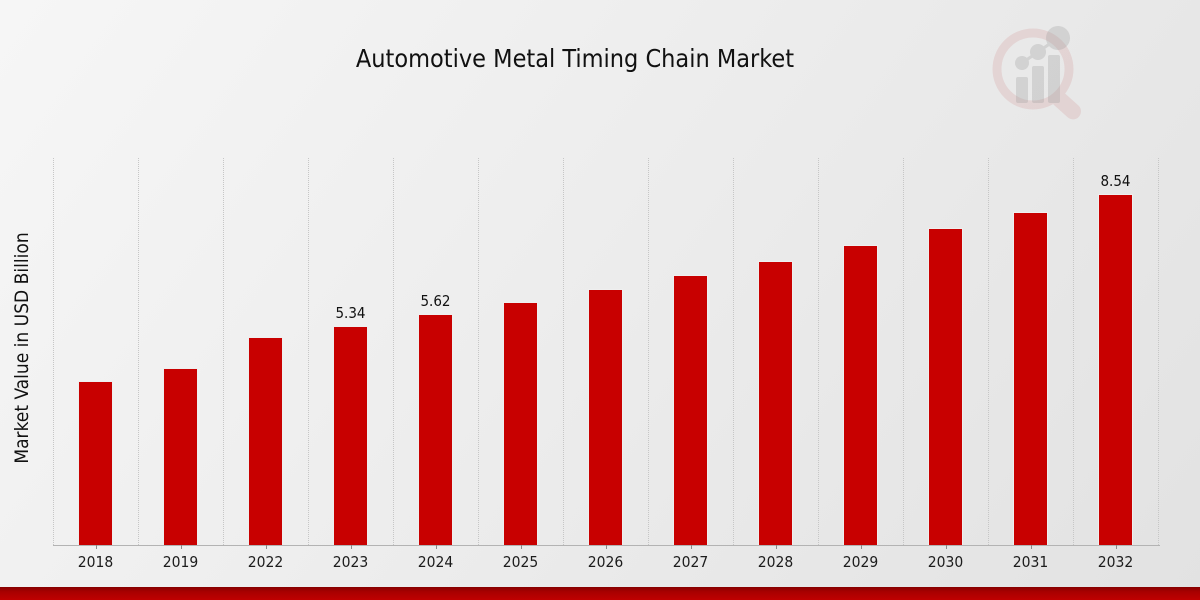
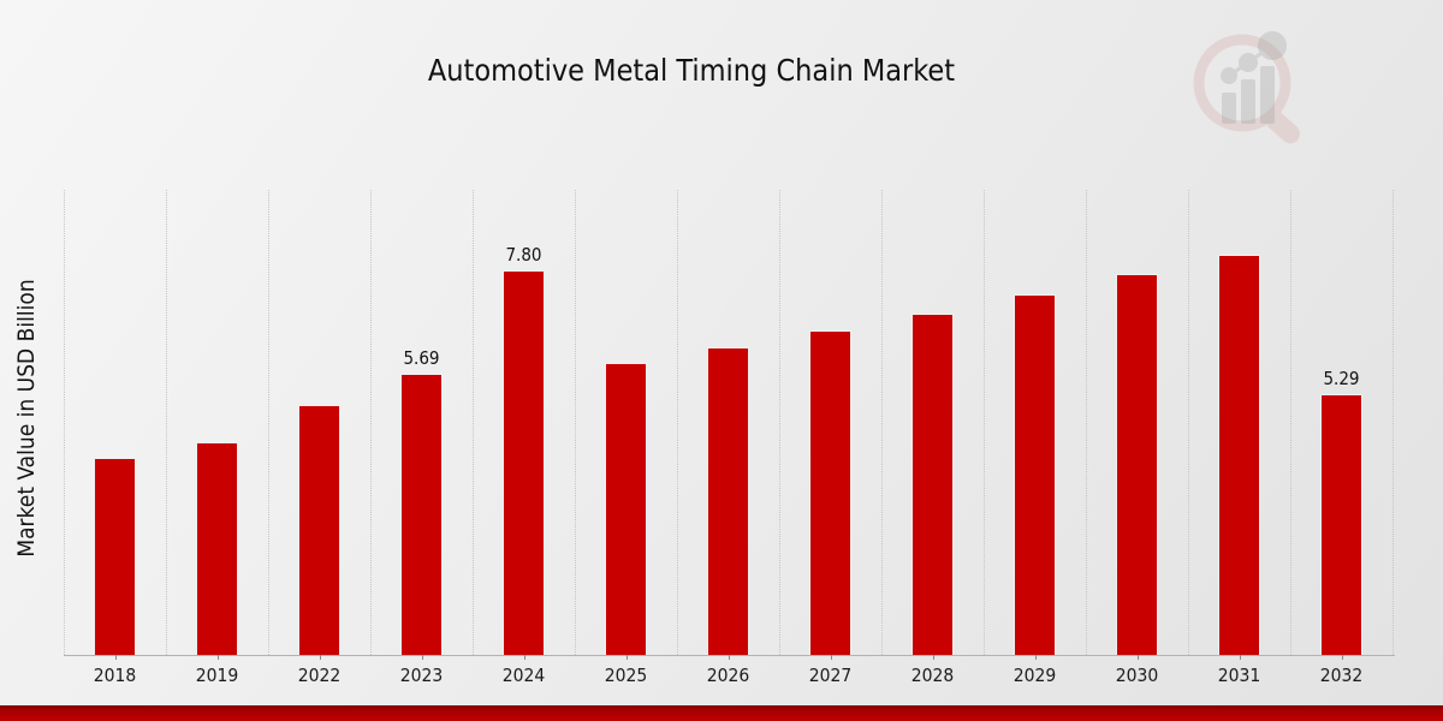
2023: 5.34 -> 5.69
2024: 5.62 -> 7.80
2032: 8.54 -> 5.29
